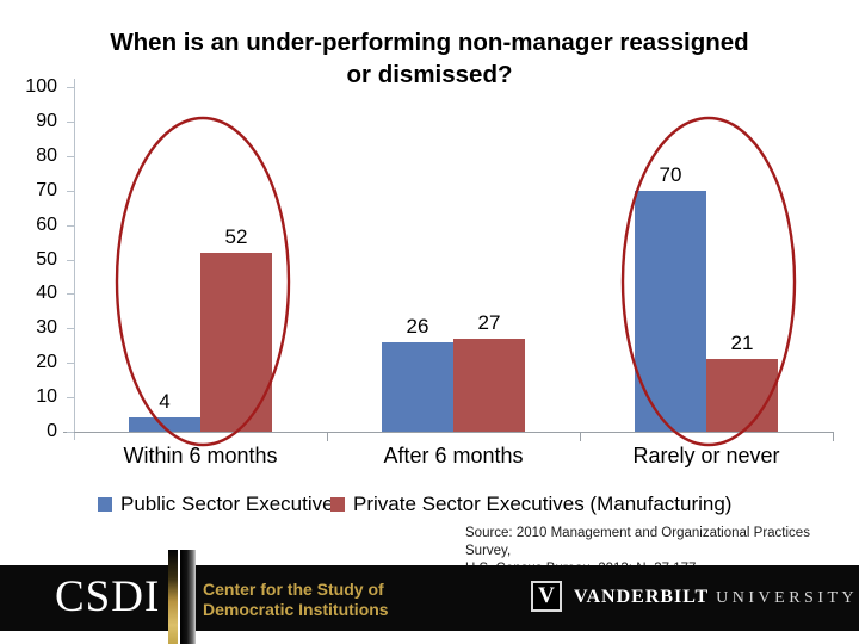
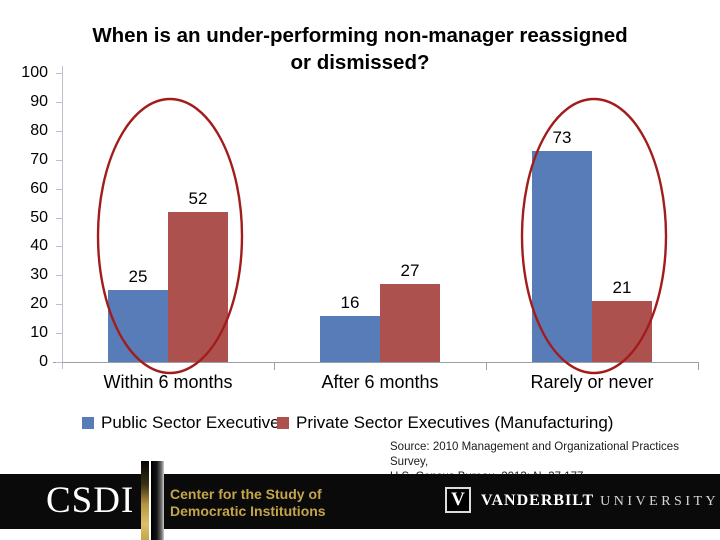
Public Sector Executives/Within 6 months: 4 -> 25
Public Sector Executives/After 6 months: 26 -> 16
Public Sector Executives/Rarely or never: 70 -> 73
